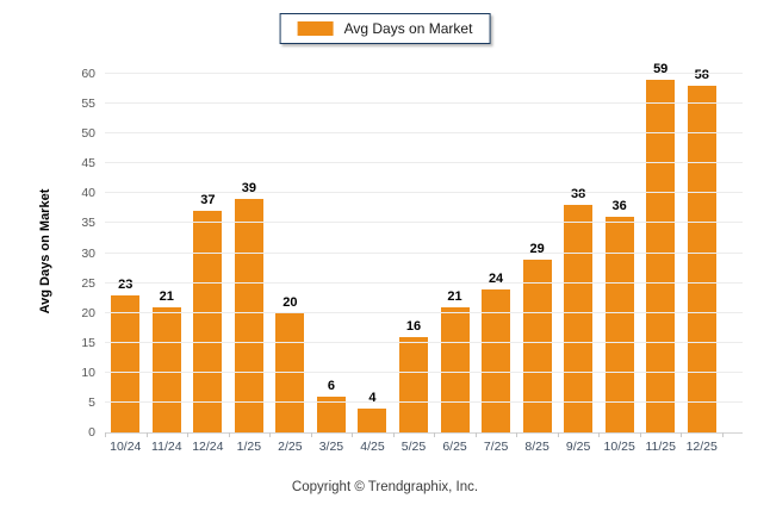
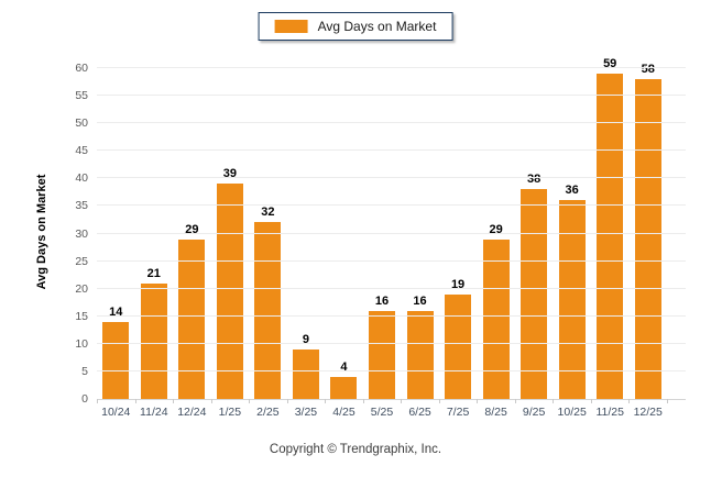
10/24: 23 -> 14
12/24: 37 -> 29
2/25: 20 -> 32
3/25: 6 -> 9
6/25: 21 -> 16
7/25: 24 -> 19
